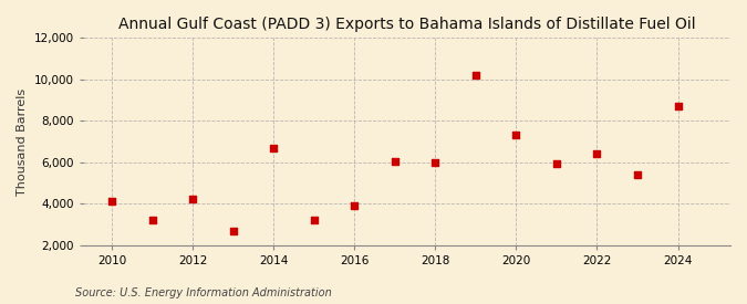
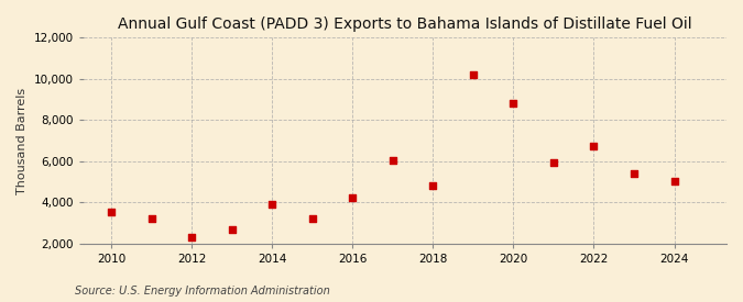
2010: 4,100 -> 3,500
2012: 4,200 -> 2,300
2014: 6,700 -> 3,900
2016: 3,900 -> 4,200
2018: 6,000 -> 4,800
2020: 7,300 -> 8,800
2022: 6,400 -> 6,700
2024: 8,700 -> 5,000
